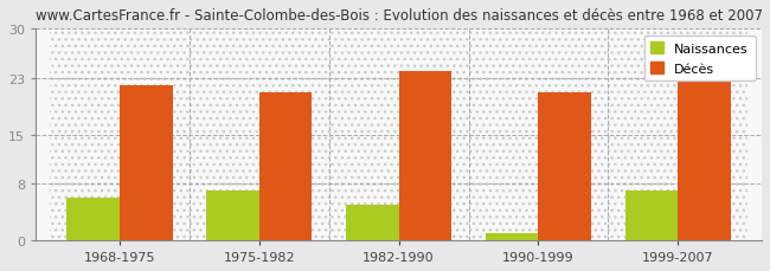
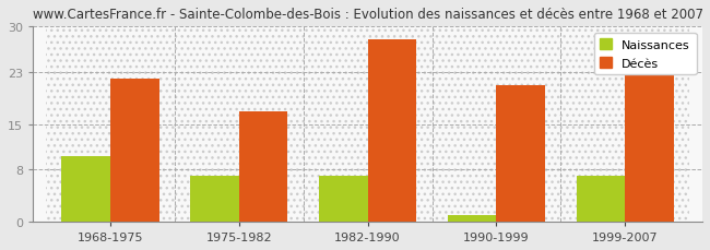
Naissances/1968-1975: 6 -> 10
Décès/1975-1982: 21 -> 17
Naissances/1982-1990: 5 -> 7
Décès/1982-1990: 24 -> 28
